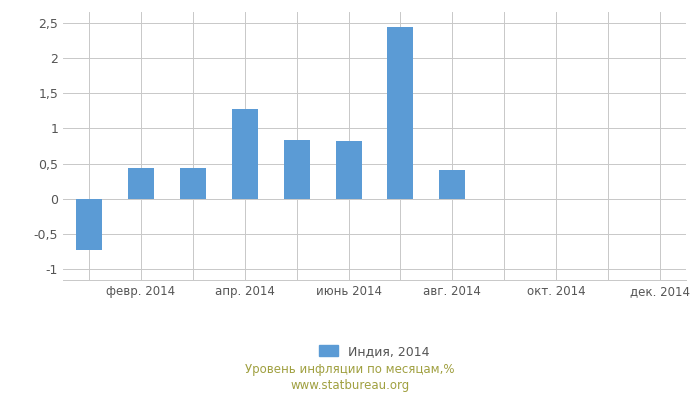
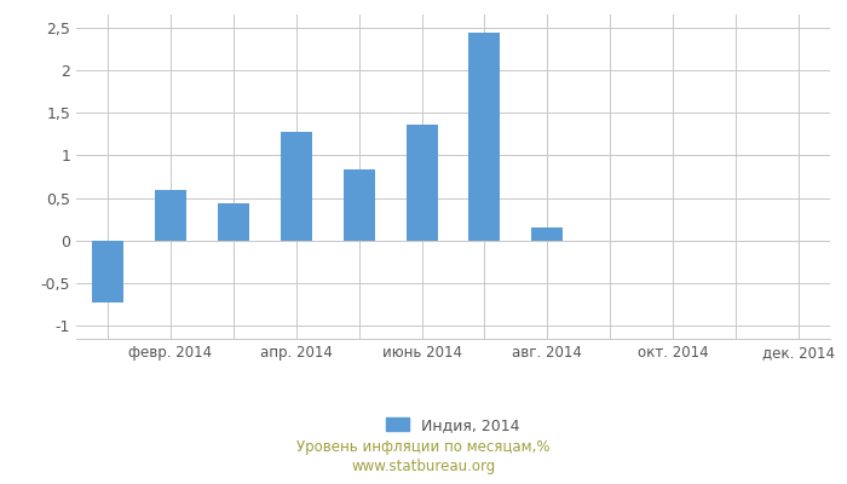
февр. 2014: 0,44 -> 0,60
июнь 2014: 0,82 -> 1,36
авг. 2014: 0,41 -> 0,16
